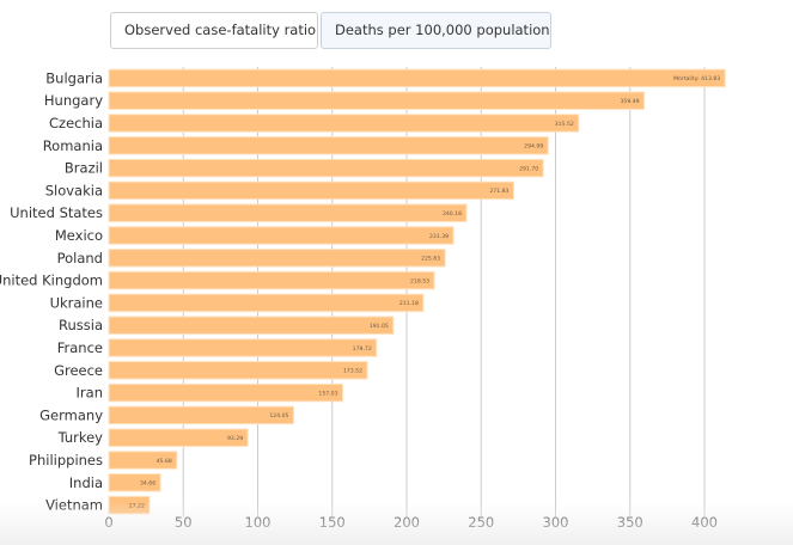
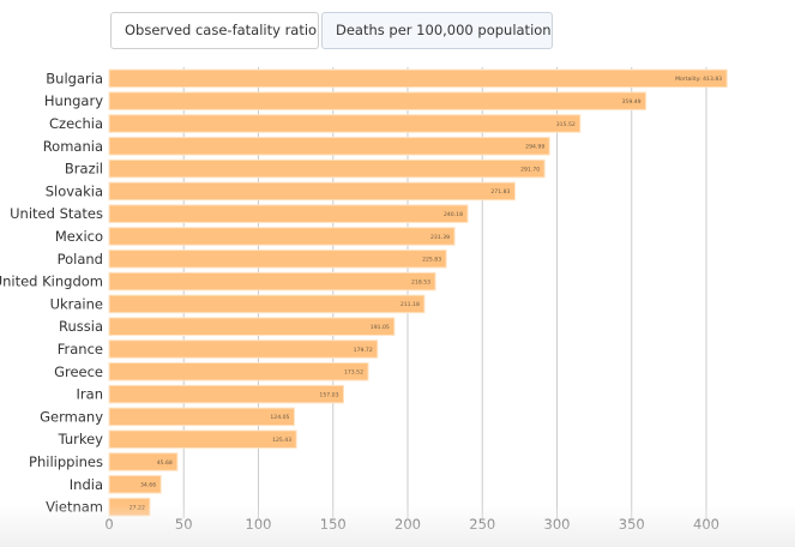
Turkey: 93.29 -> 125.43
